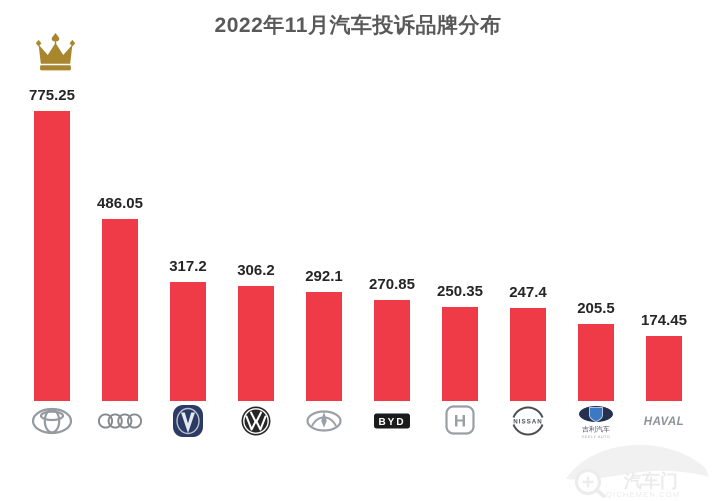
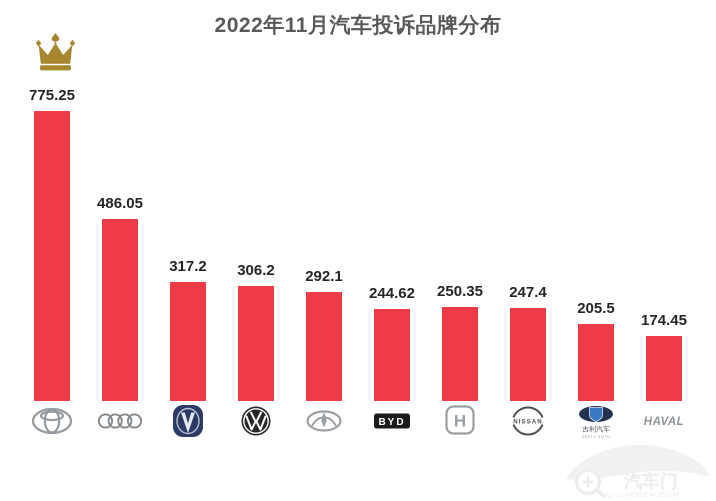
BYD: 270.85 -> 244.62
